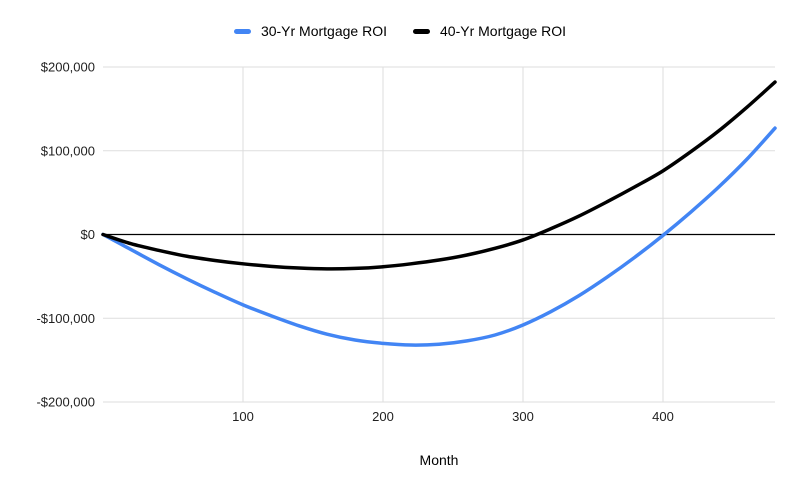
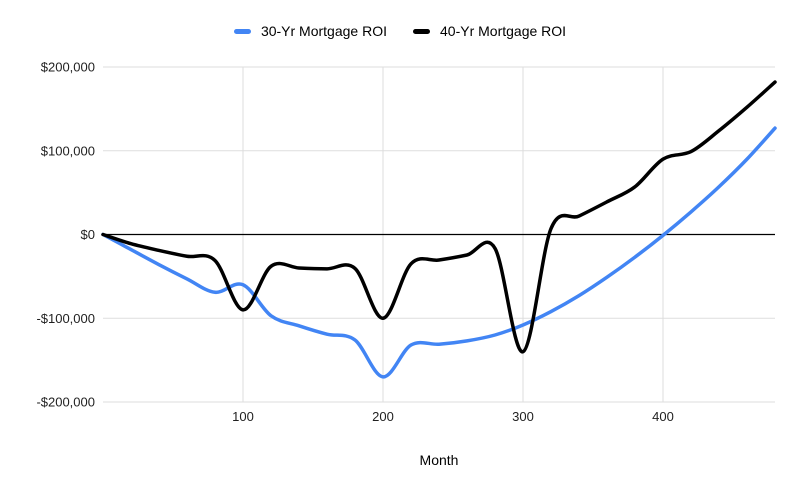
30-Yr Mortgage ROI/100: -$80000 -> -$60000
40-Yr Mortgage ROI/100: -$40000 -> -$90000
30-Yr Mortgage ROI/200: -$130000 -> -$170000
40-Yr Mortgage ROI/200: -$40000 -> -$100000
40-Yr Mortgage ROI/300: -$10000 -> -$140000
40-Yr Mortgage ROI/400: $80000 -> $90000
